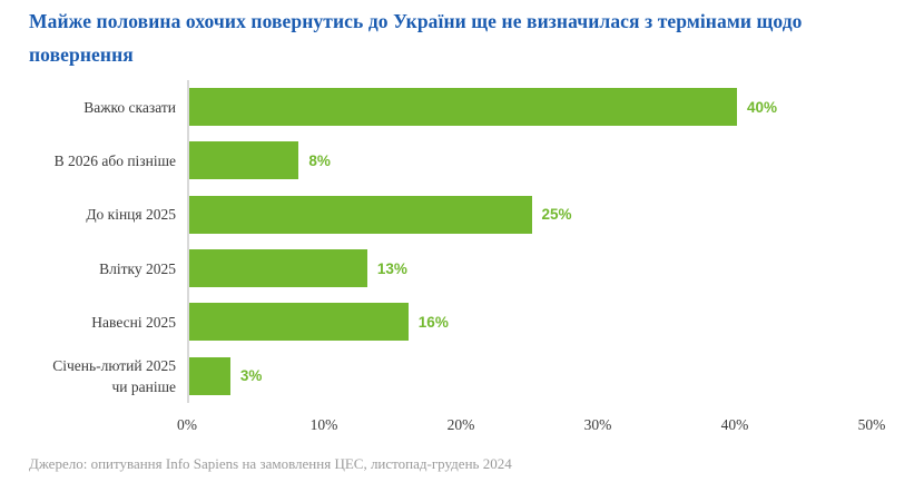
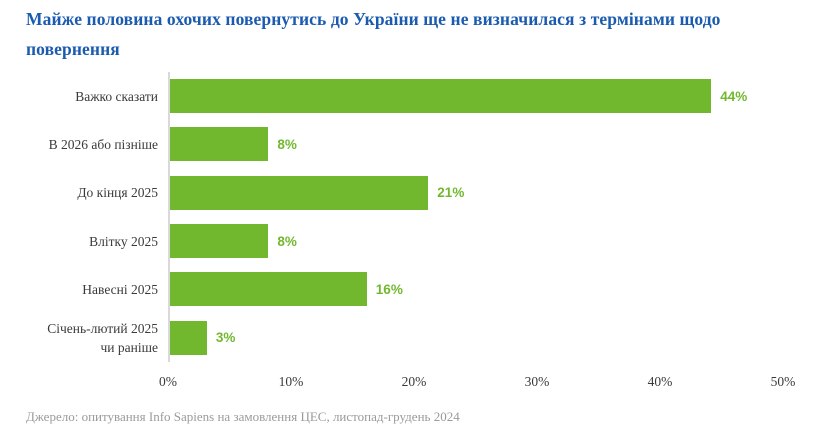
Важко сказати: 40% -> 44%
До кінця 2025: 25% -> 21%
Влітку 2025: 13% -> 8%
